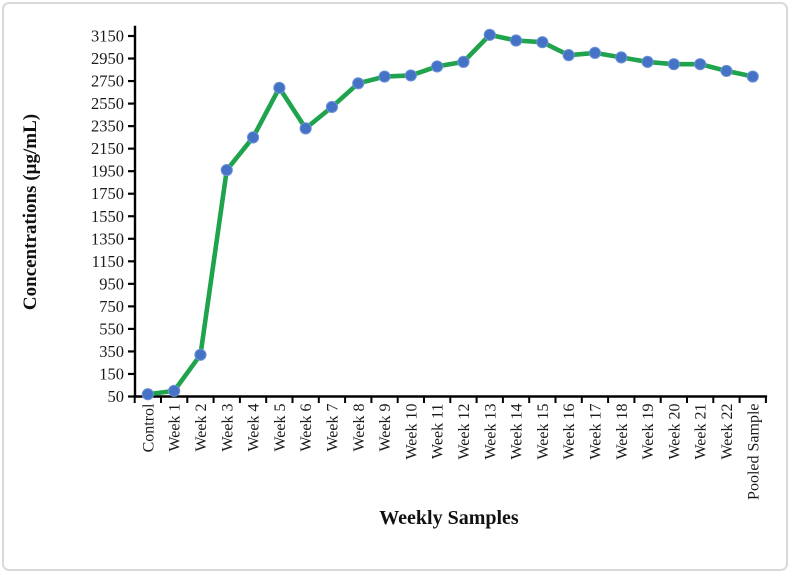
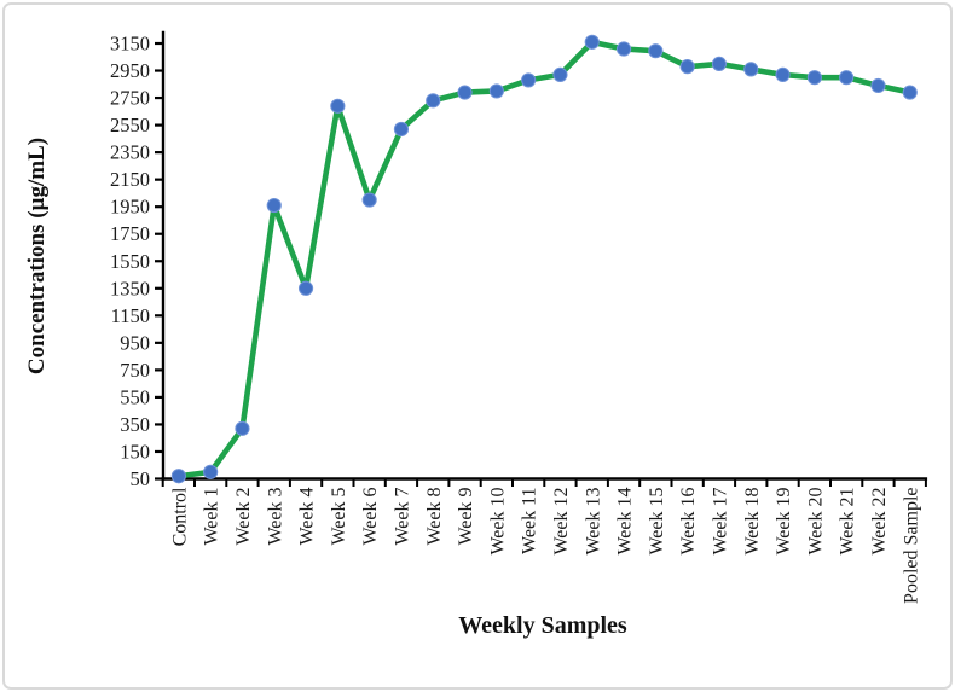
Week 4: 2250 -> 1350
Week 6: 2330 -> 2000
